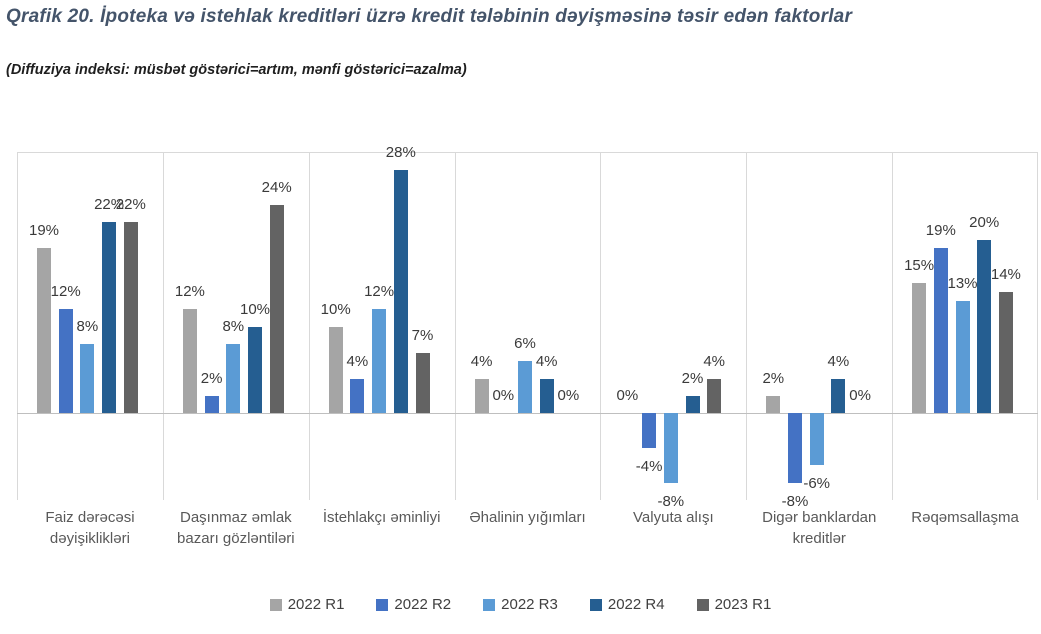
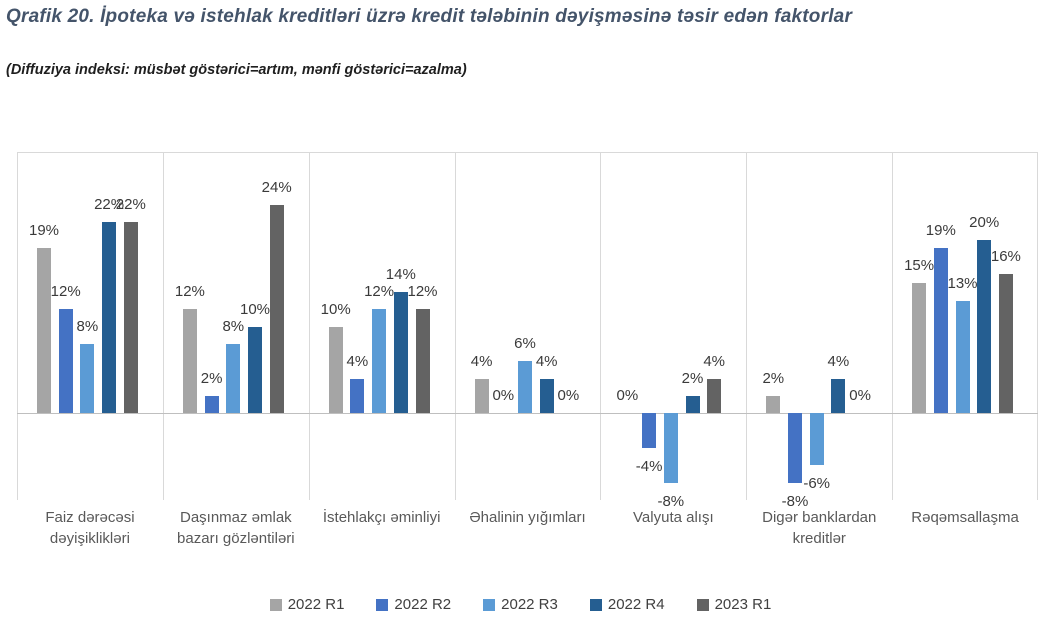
2022 R4/İstehlakçı əminliyi: 28% -> 14%
2023 R1/İstehlakçı əminliyi: 7% -> 12%
2023 R1/Rəqəmsallaşma: 14% -> 16%
